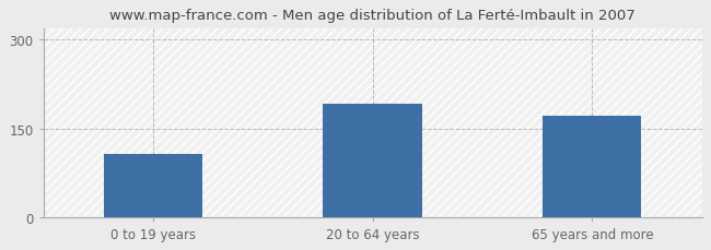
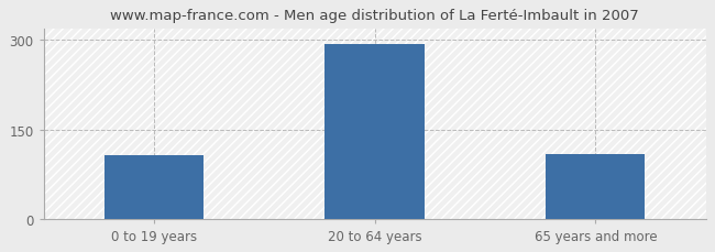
20 to 64 years: 192 -> 293
65 years and more: 172 -> 108
